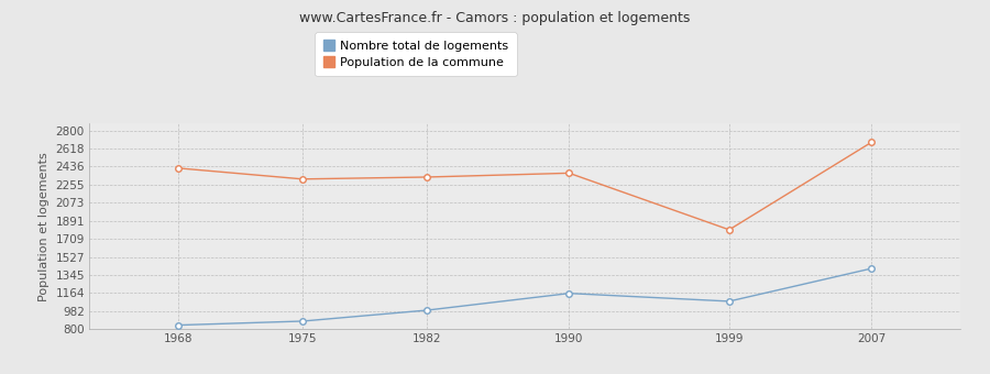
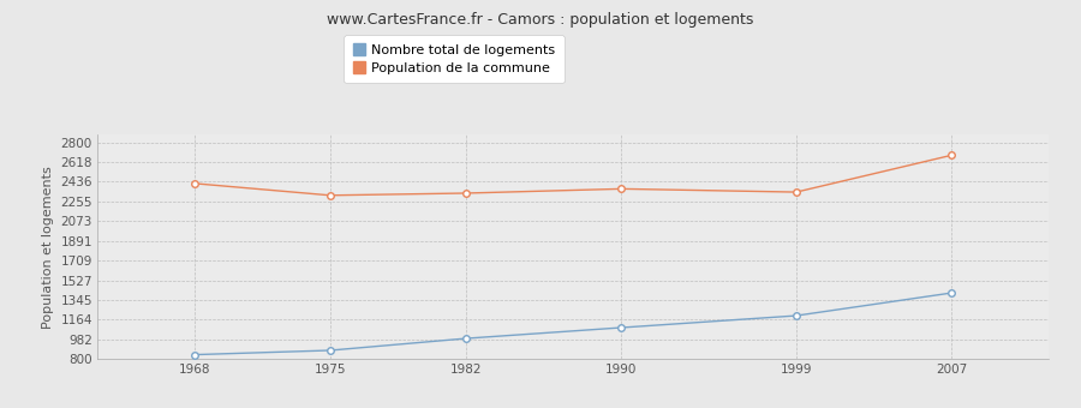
Nombre total de logements/1990: 1160 -> 1090
Nombre total de logements/1999: 1080 -> 1200
Population de la commune/1999: 1800 -> 2340
